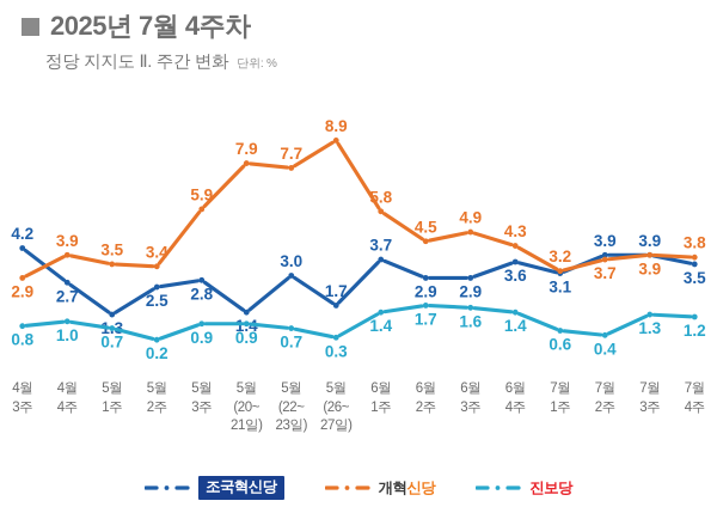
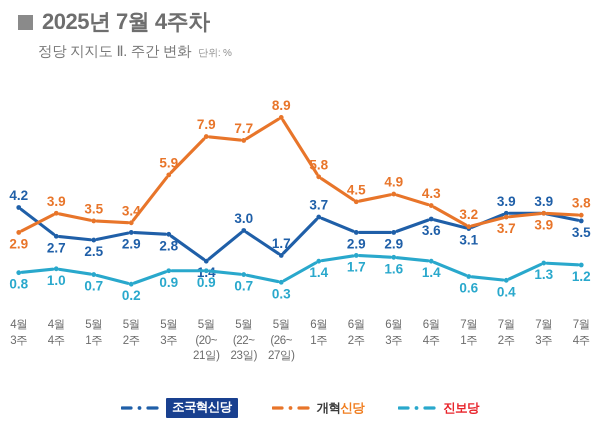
조국혁신당/5월 1주: 1.3 -> 2.5
조국혁신당/5월 2주: 2.5 -> 2.9
